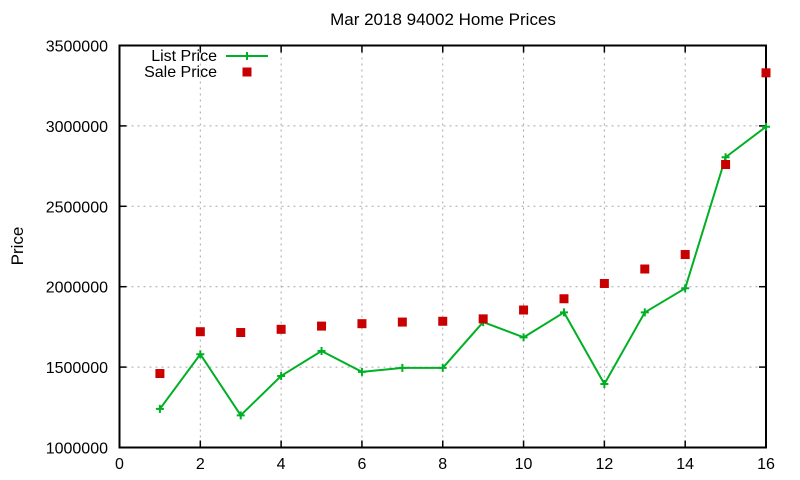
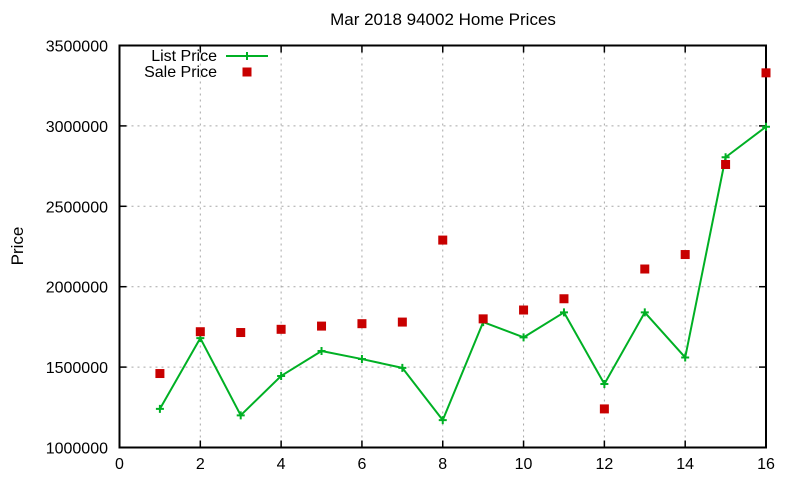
List Price/2: 1580000 -> 1680000
List Price/6: 1470000 -> 1550000
List Price/8: 1500000 -> 1170000
Sale Price/8: 1780000 -> 2290000
Sale Price/12: 2020000 -> 1240000
List Price/14: 1990000 -> 1560000
